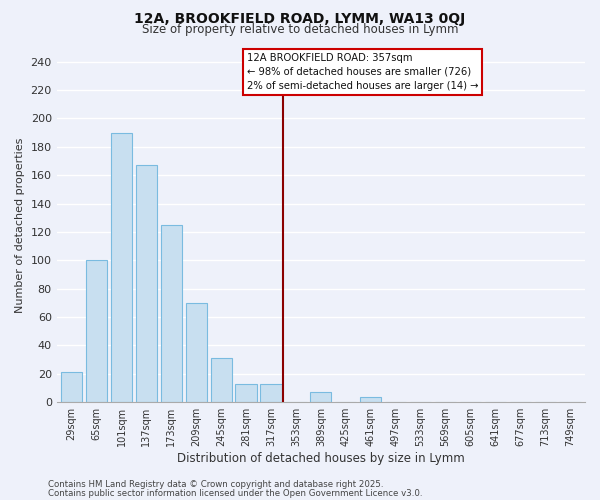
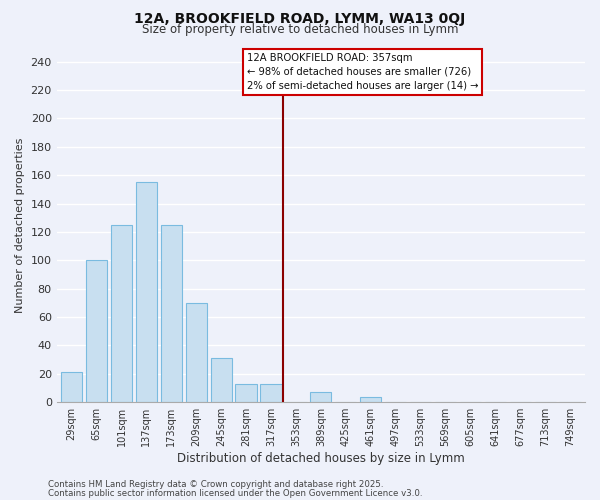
101sqm: 190 -> 125
137sqm: 167 -> 155
